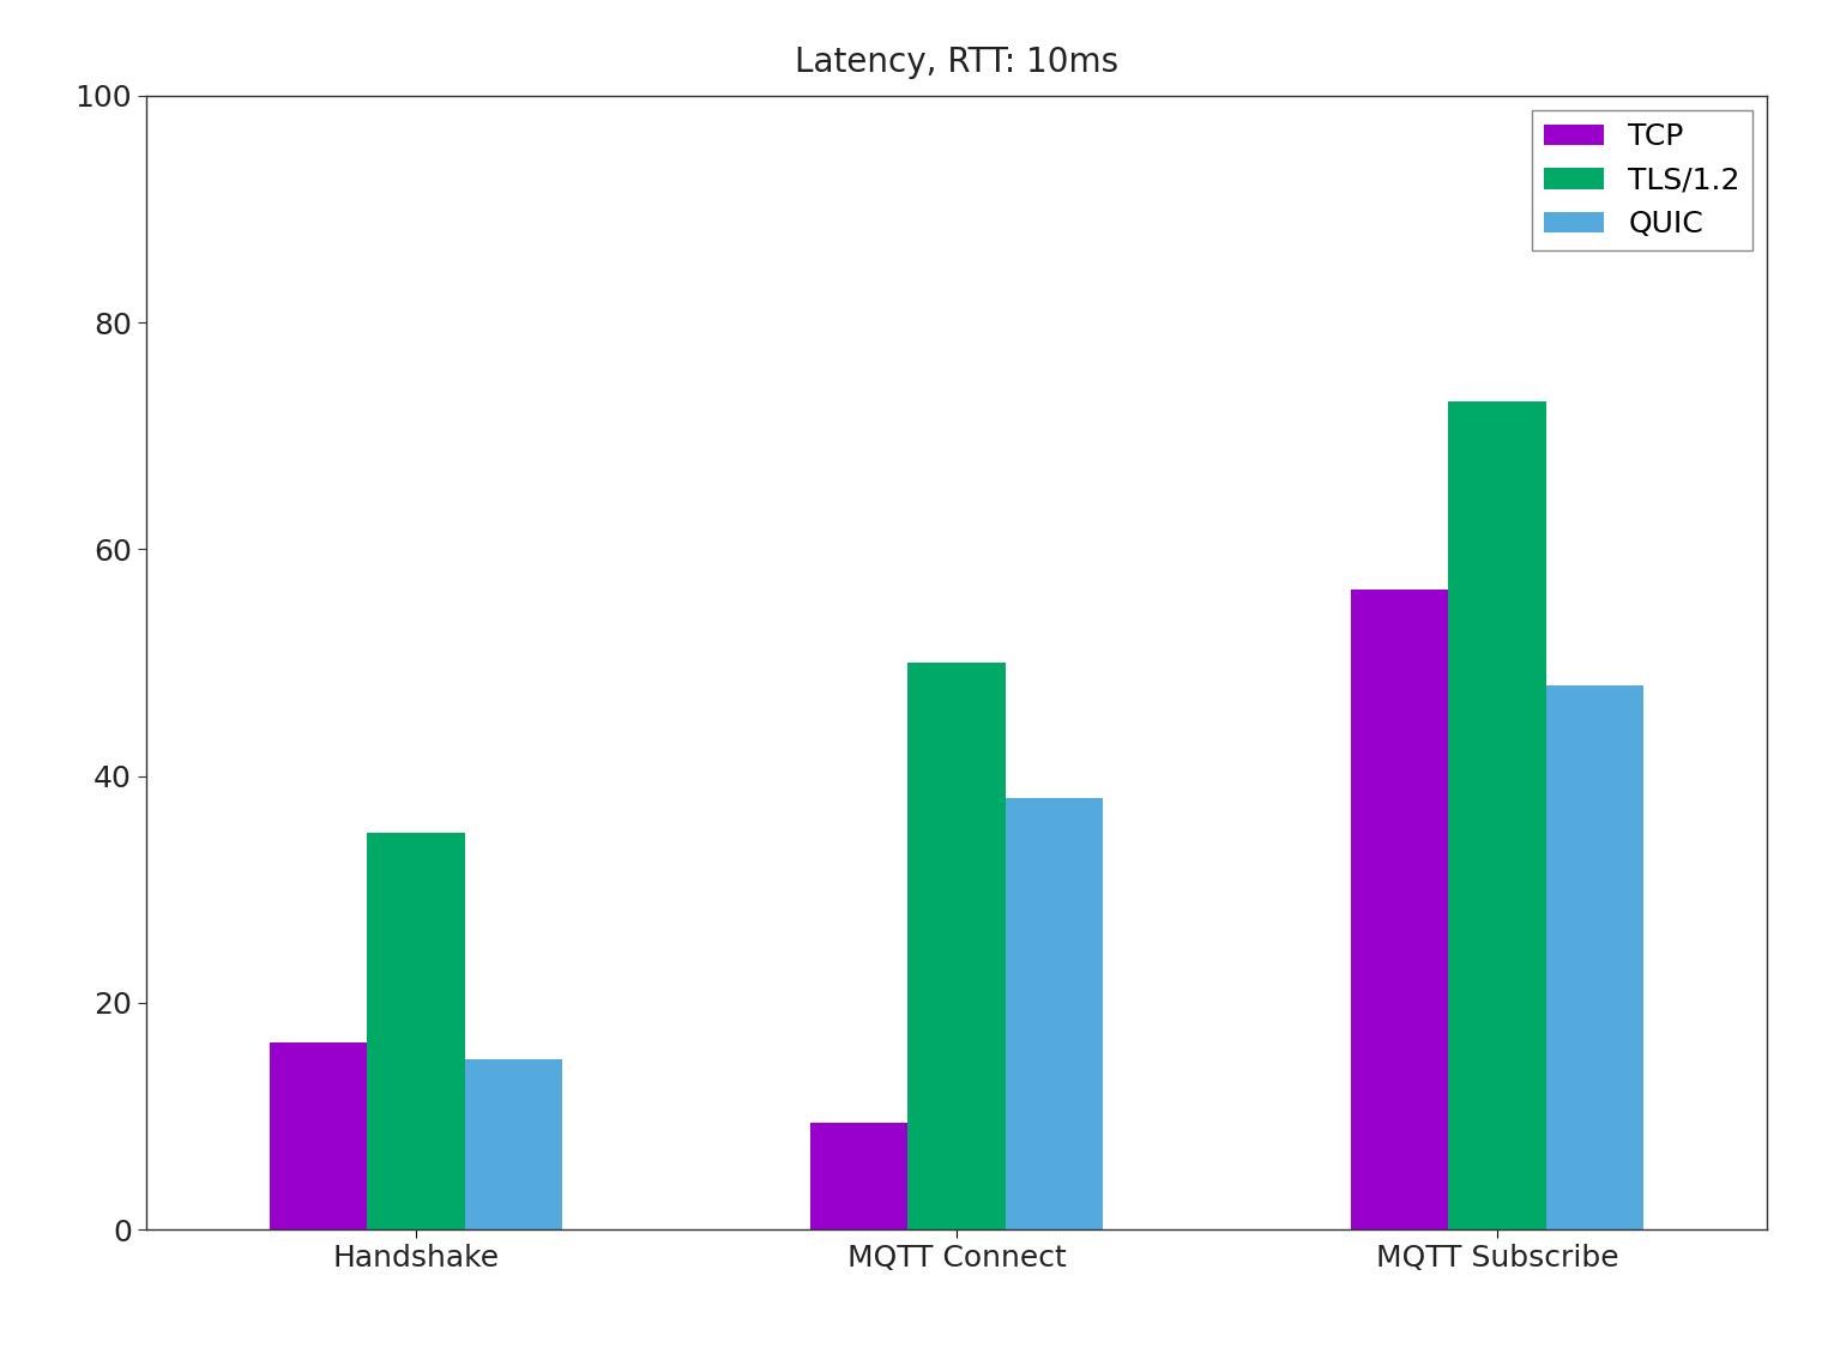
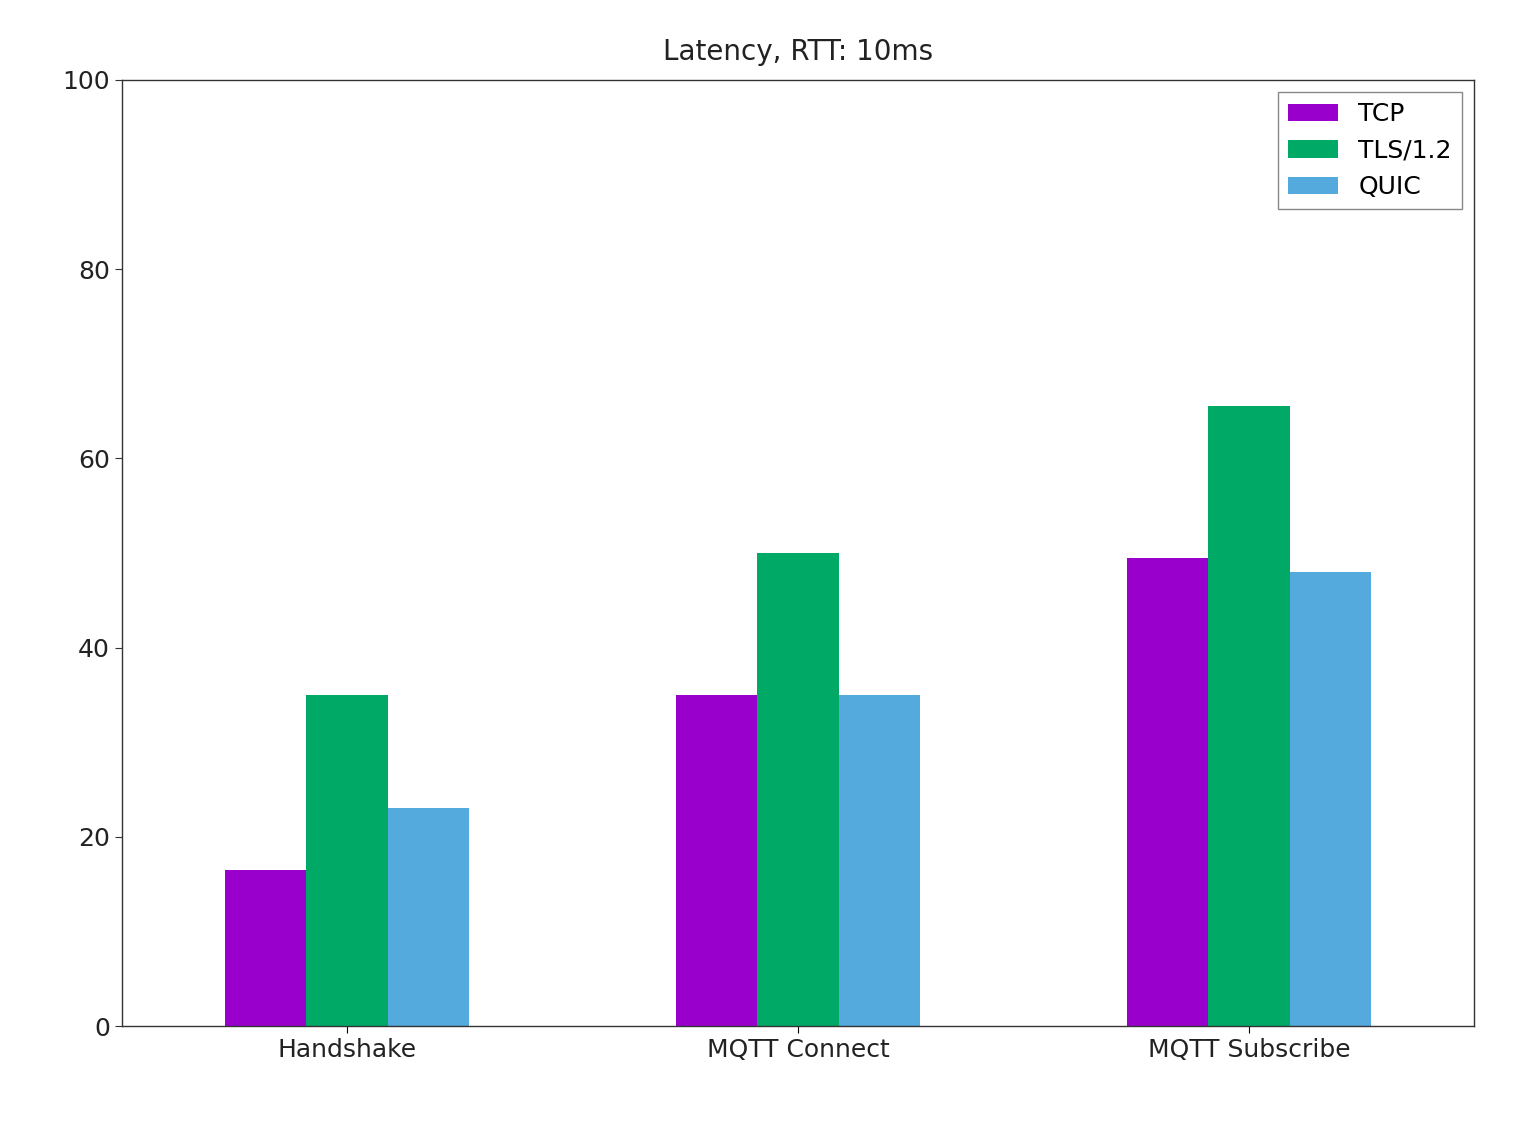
QUIC/Handshake: 15 -> 23
TCP/MQTT Connect: 9.4 -> 35.0
QUIC/MQTT Connect: 38 -> 35
TCP/MQTT Subscribe: 56.4 -> 49.5
TLS/1.2/MQTT Subscribe: 73.0 -> 65.5
